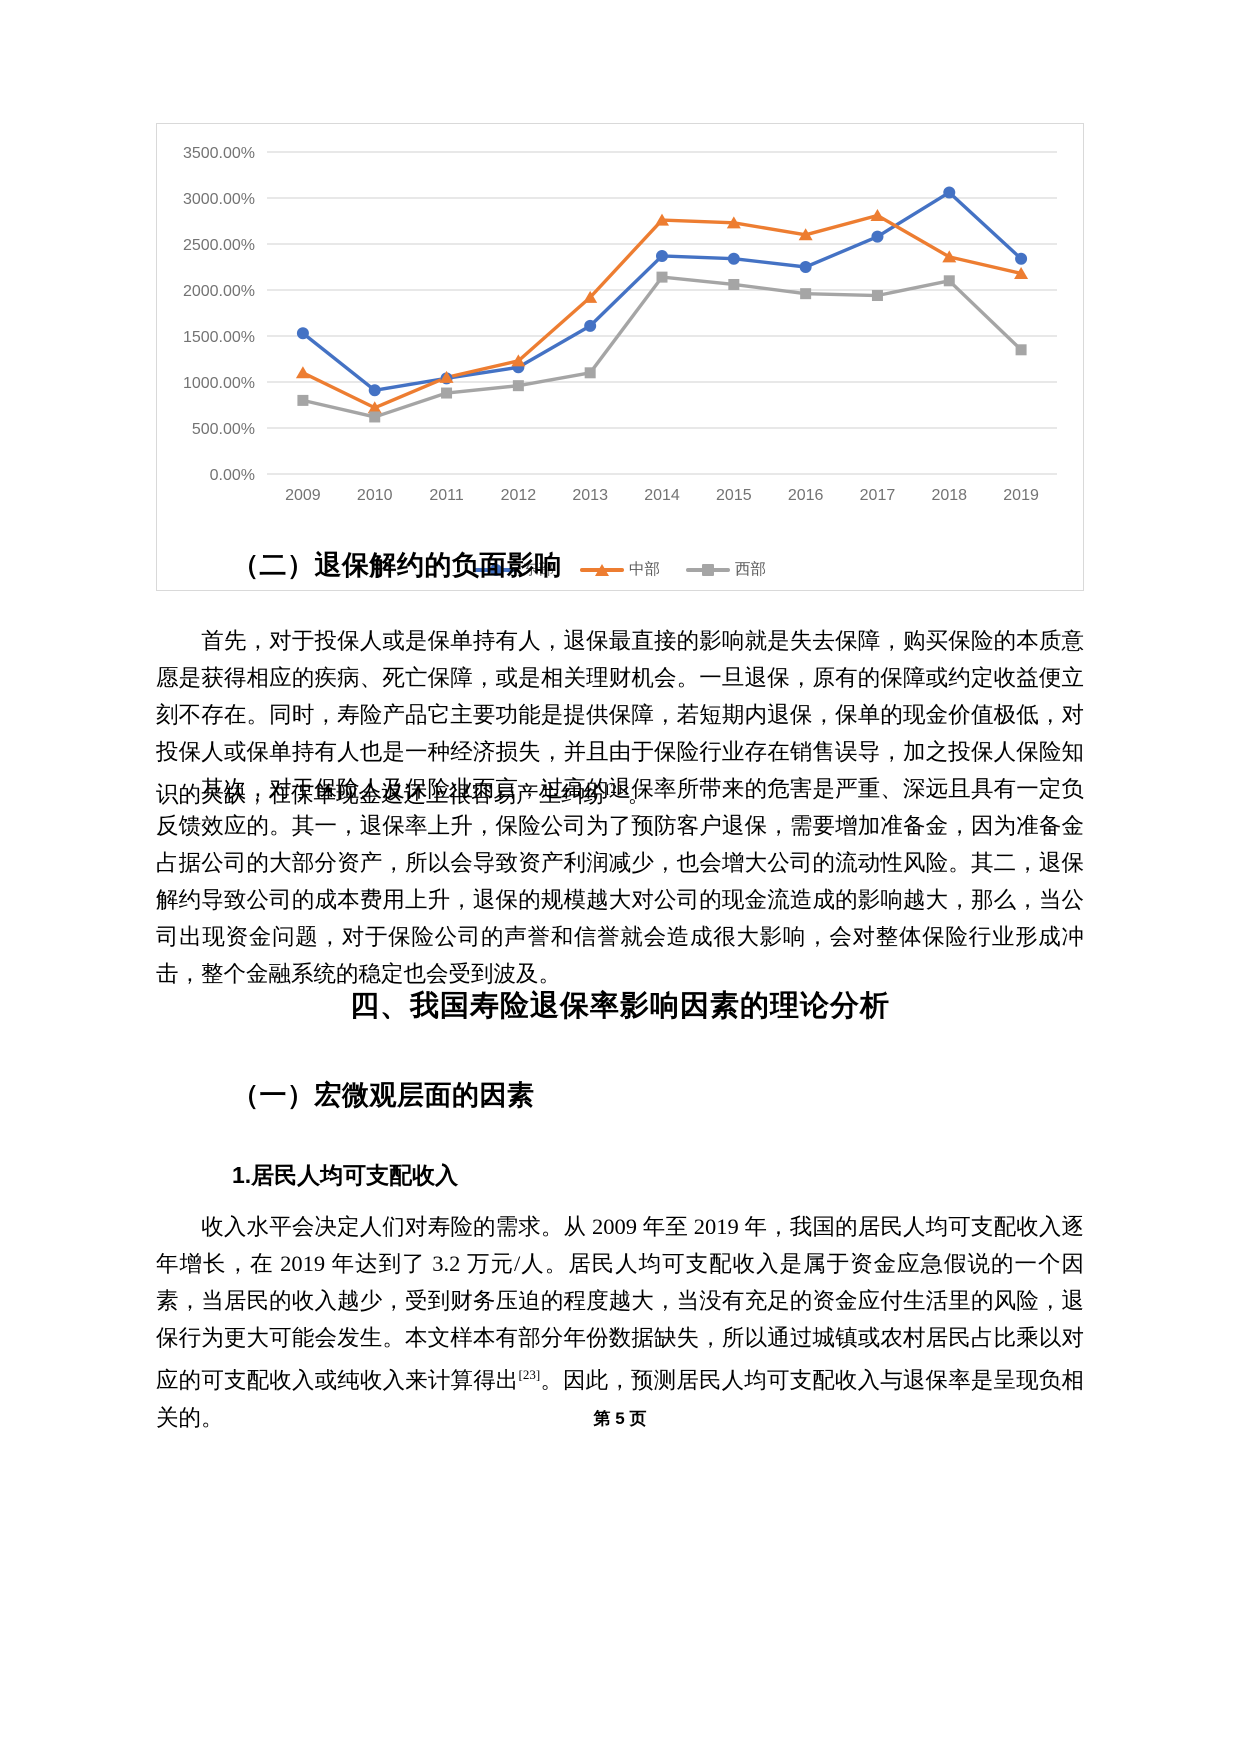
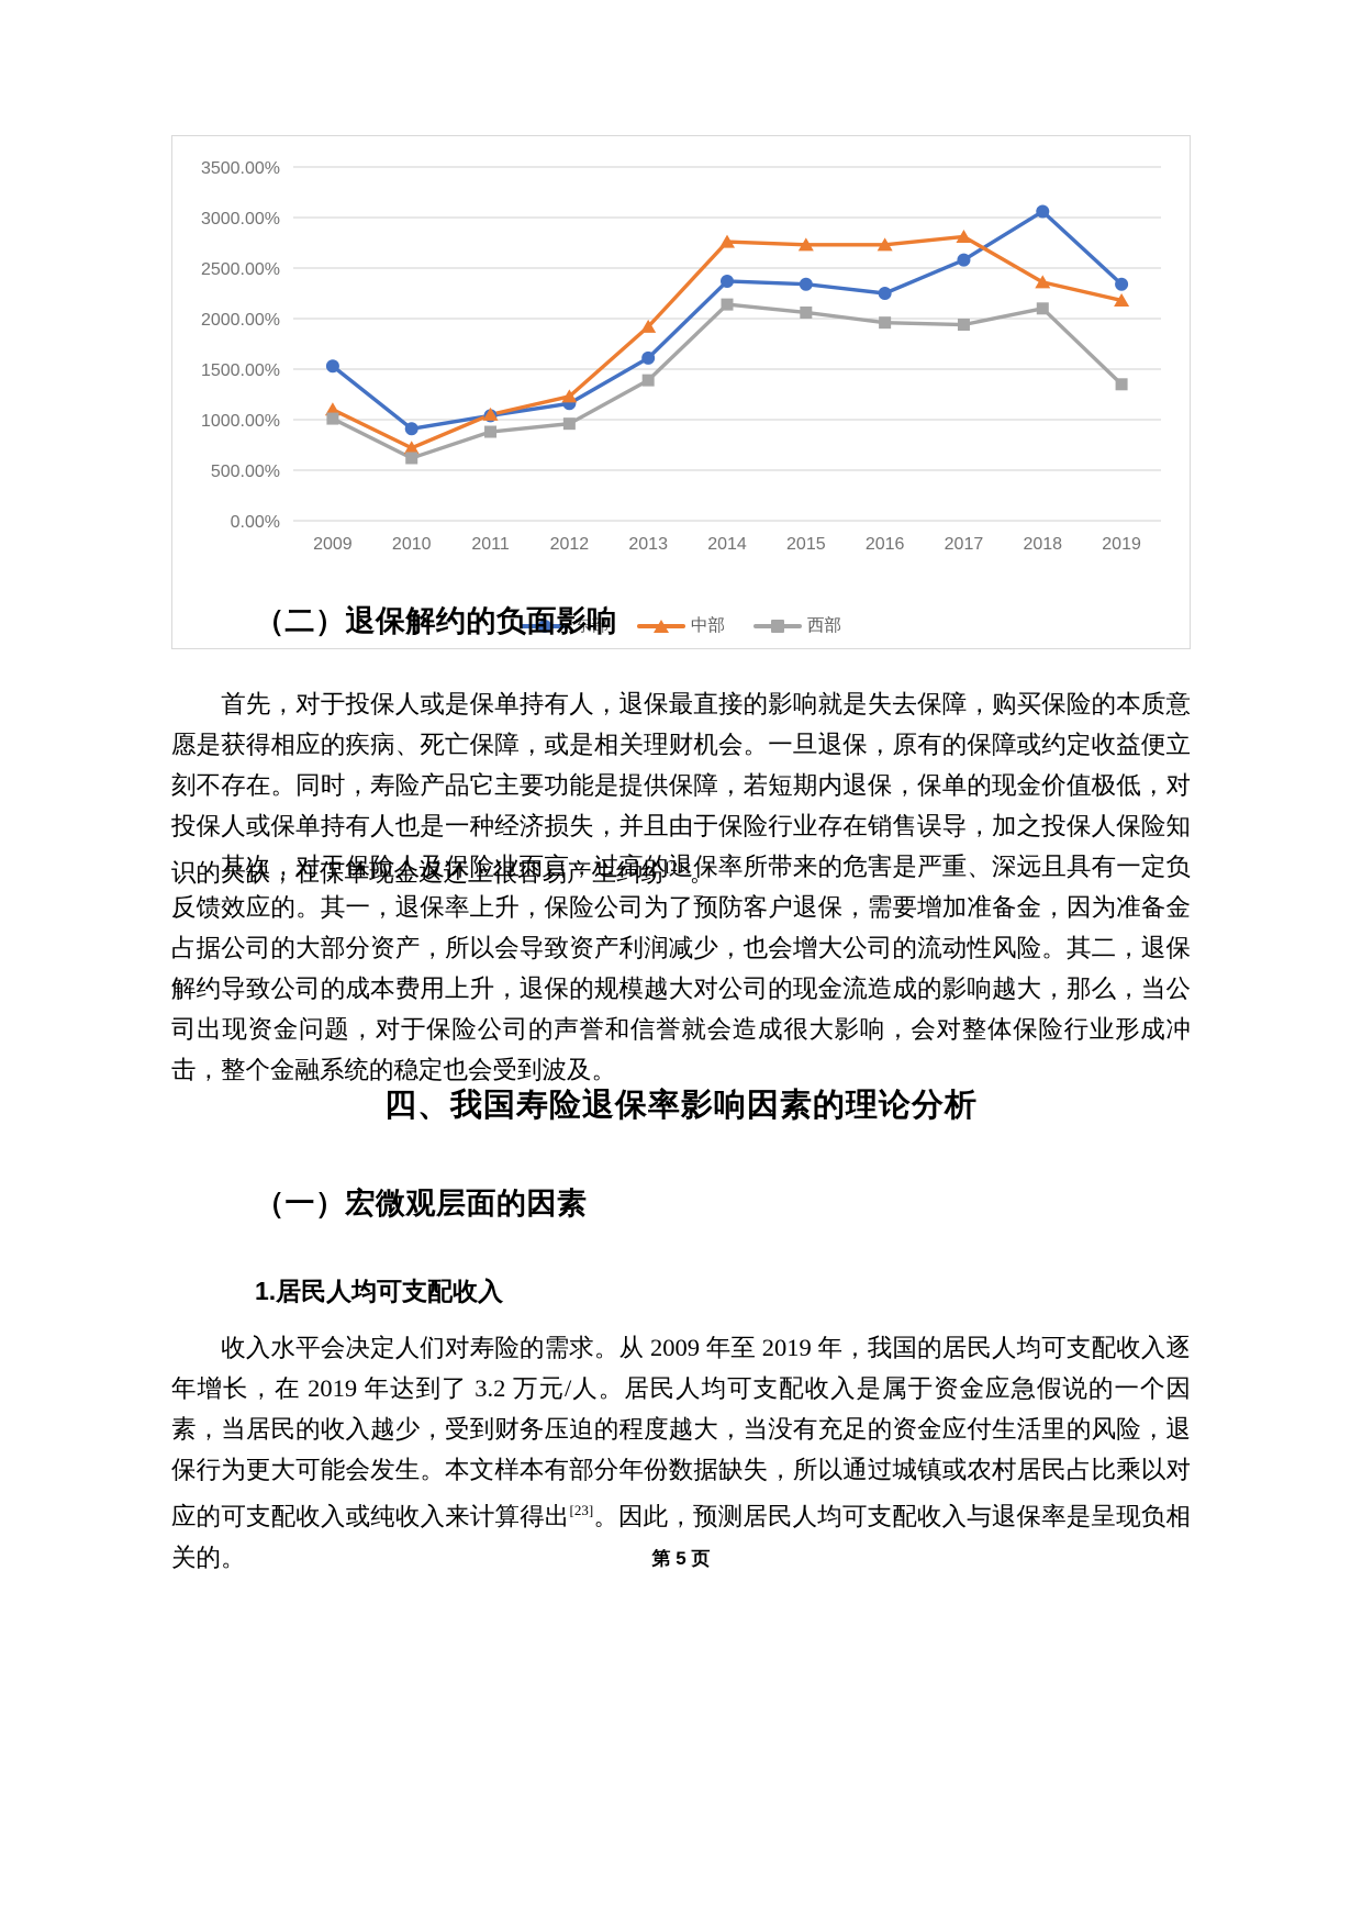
西部/2009: 800% -> 1000%
西部/2013: 1100% -> 1400%
中部/2016: 2600% -> 2700%
